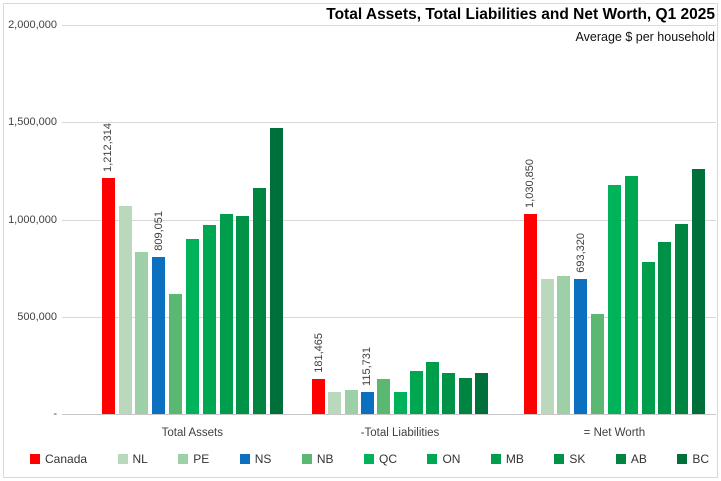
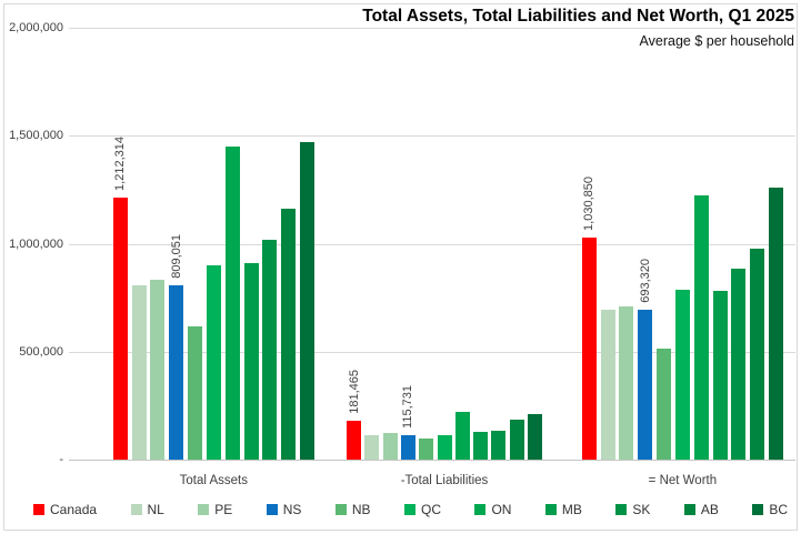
NL/Total Assets: 1070000 -> 800000
ON/Total Assets: 970000 -> 1450000
MB/Total Assets: 1030000 -> 910000
NB/-Total Liabilities: 180000 -> 100000
MB/-Total Liabilities: 270000 -> 130000
SK/-Total Liabilities: 210000 -> 130000
QC/= Net Worth: 1180000 -> 790000
